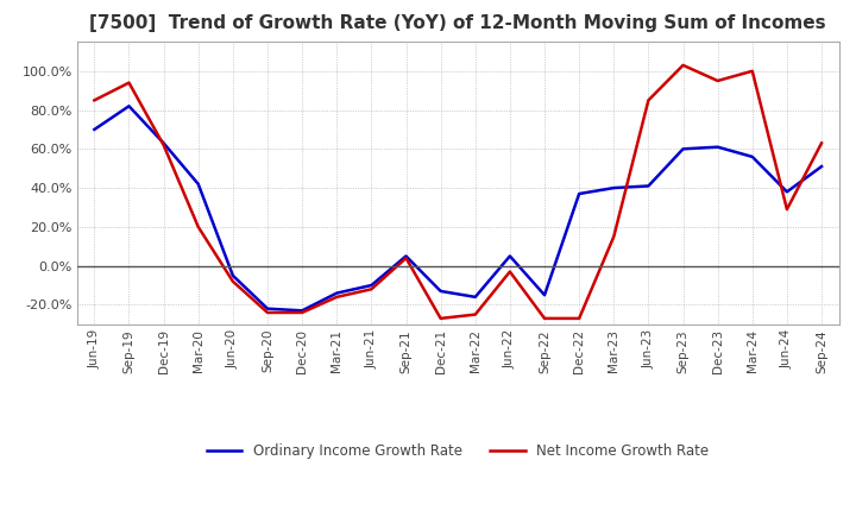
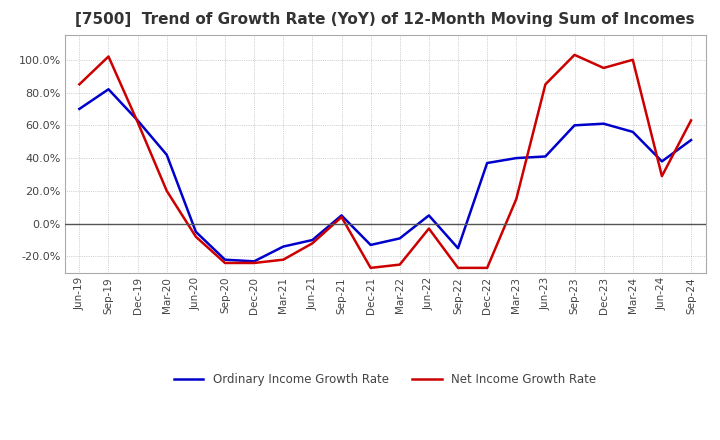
Net Income Growth Rate/Sep-19: 94% -> 102%
Net Income Growth Rate/Mar-21: -16% -> -22%
Ordinary Income Growth Rate/Mar-22: -16% -> -9%
